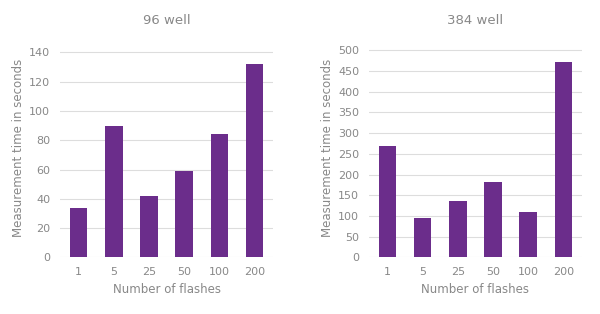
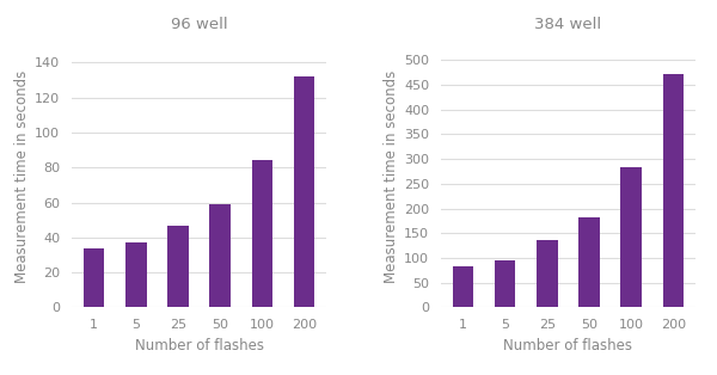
96 well/5: 90 -> 37
96 well/25: 42 -> 47
384 well/1: 270 -> 83
384 well/100: 110 -> 283
